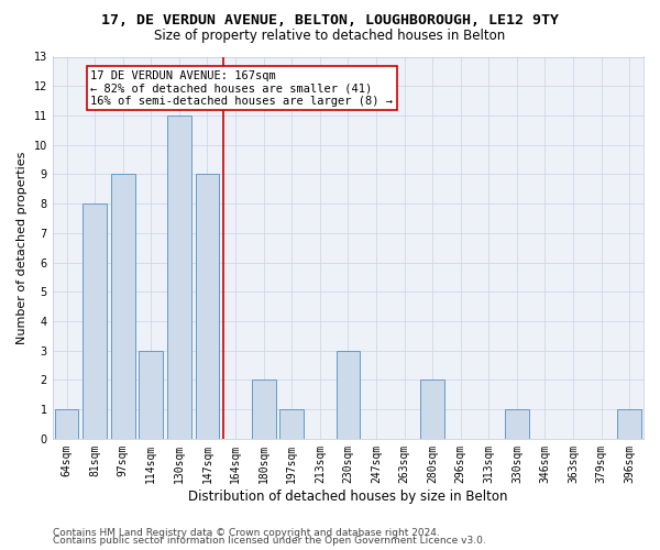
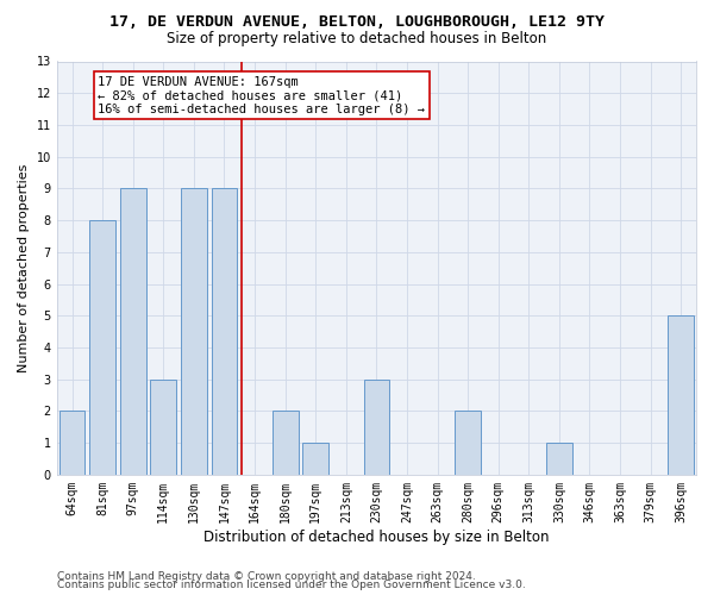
64sqm: 1 -> 2
130sqm: 11 -> 9
396sqm: 1 -> 5
